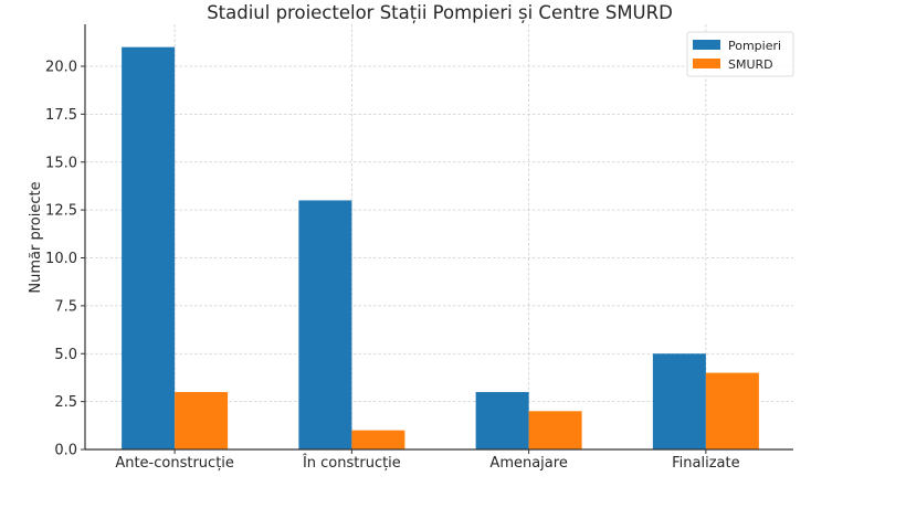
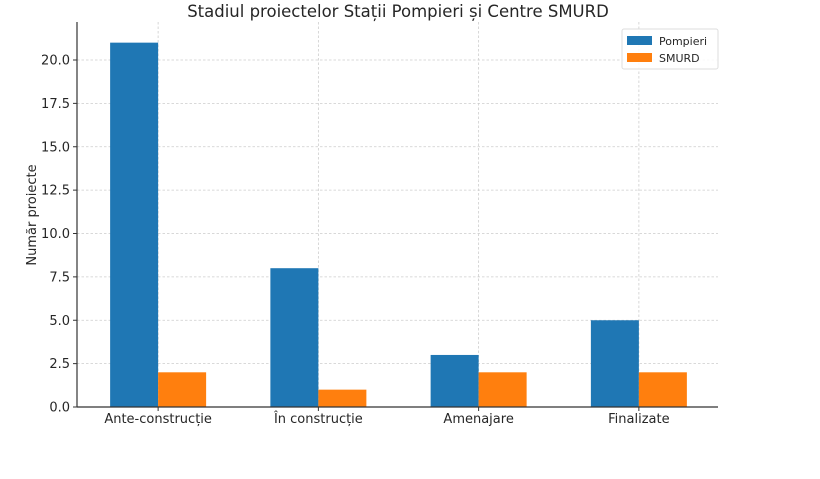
SMURD/Ante-construcție: 3 -> 2
Pompieri/În construcție: 13 -> 8
SMURD/Finalizate: 4 -> 2
